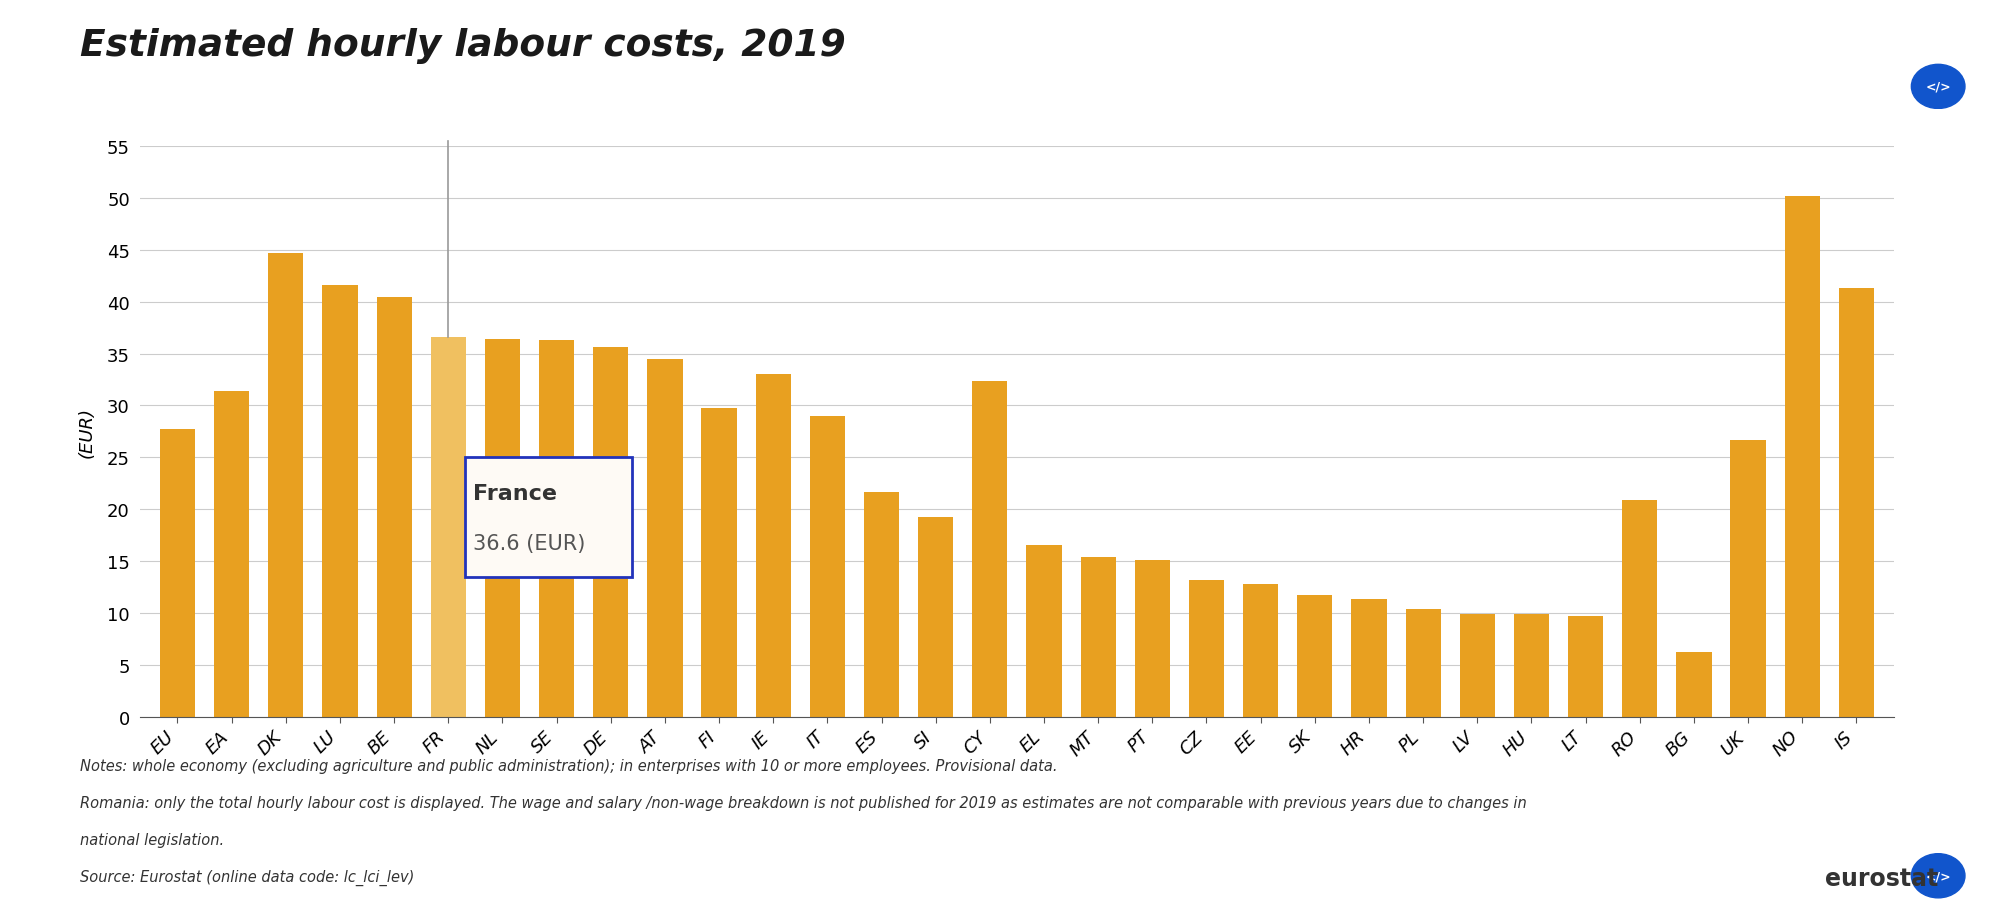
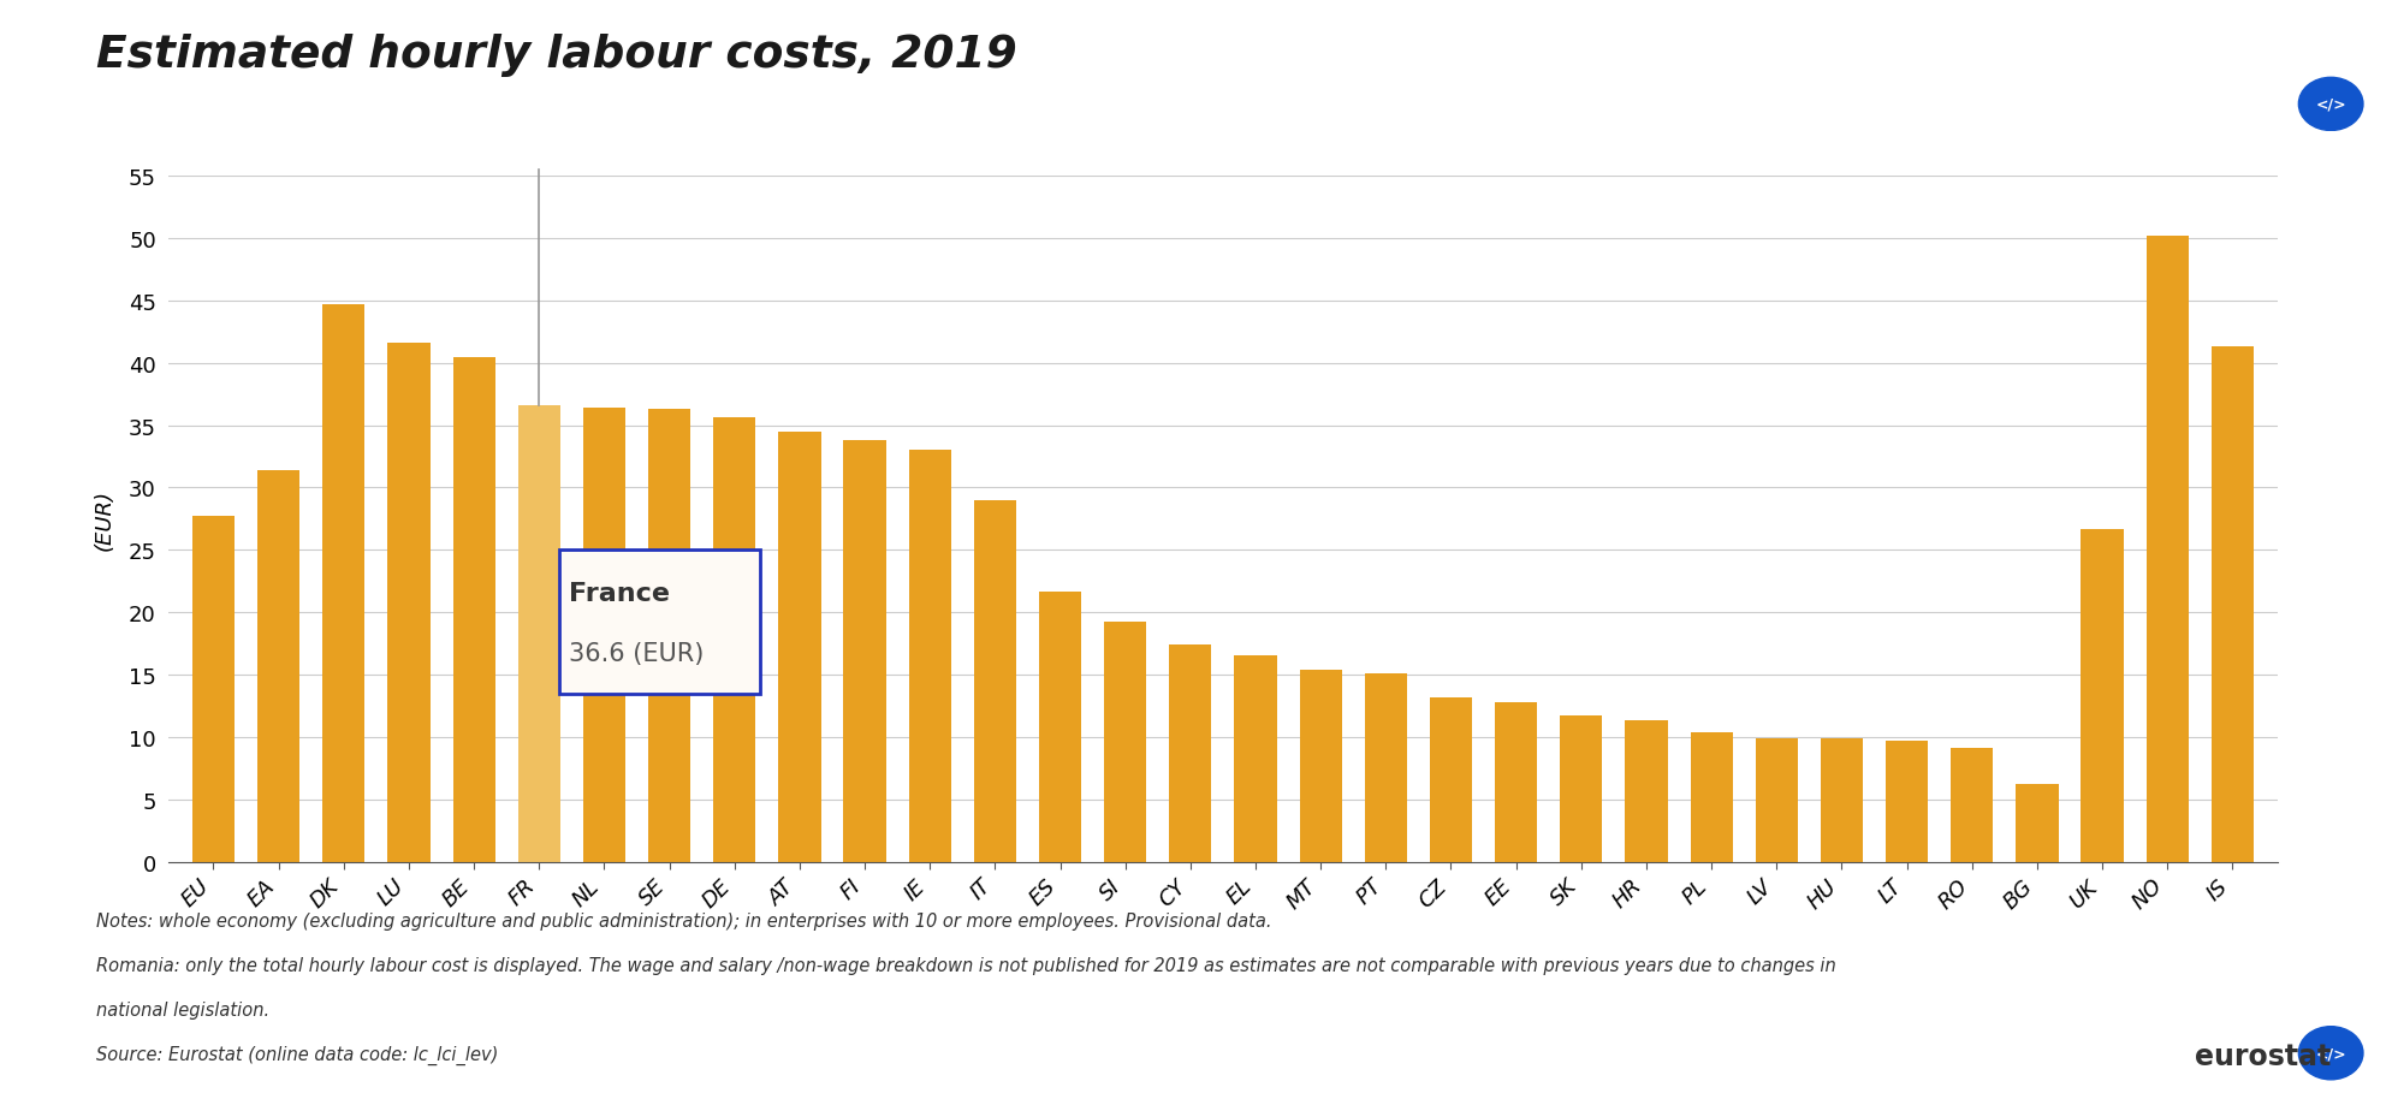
FI: 29.8 -> 33.8
CY: 32.4 -> 17.4
RO: 20.9 -> 9.1
